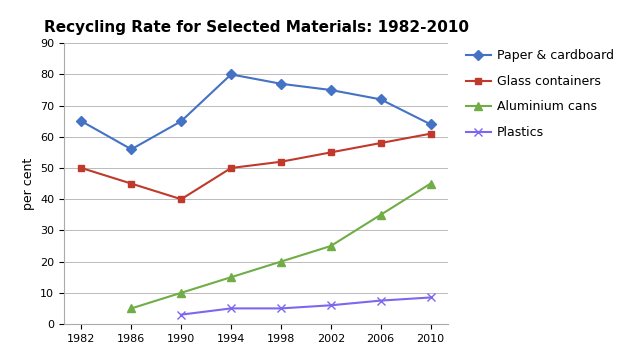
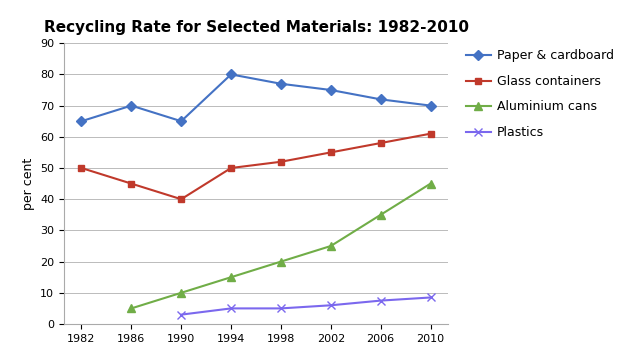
Paper & cardboard/1986: 56 -> 70
Paper & cardboard/2010: 64 -> 70
